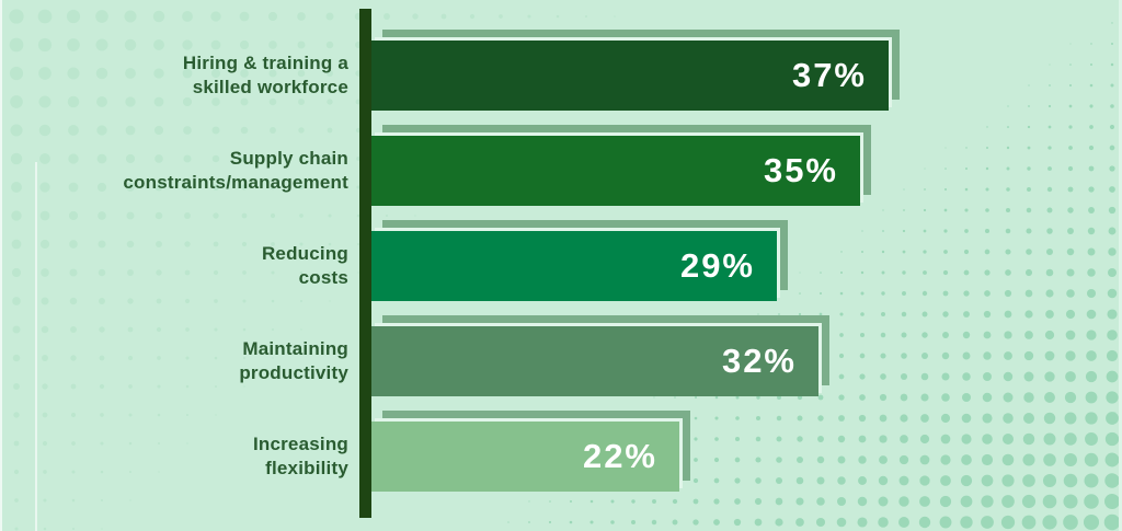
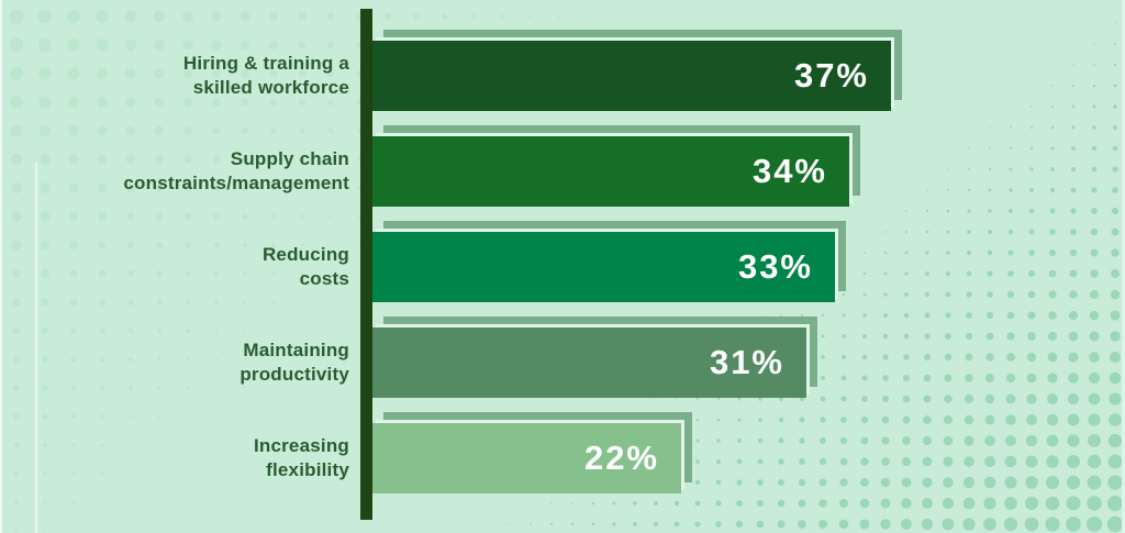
Supply chain constraints/management: 35% -> 34%
Reducing costs: 29% -> 33%
Maintaining productivity: 32% -> 31%
